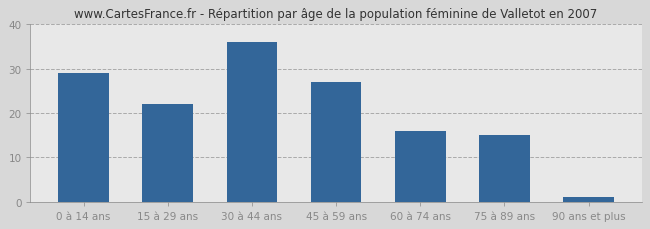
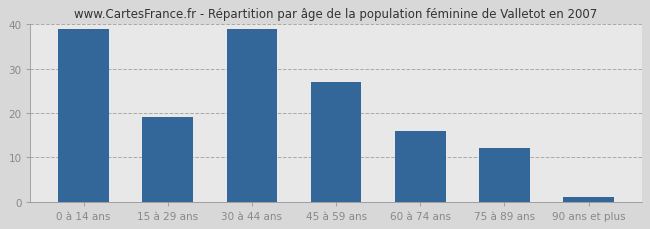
0 à 14 ans: 29 -> 39
15 à 29 ans: 22 -> 19
30 à 44 ans: 36 -> 39
75 à 89 ans: 15 -> 12
